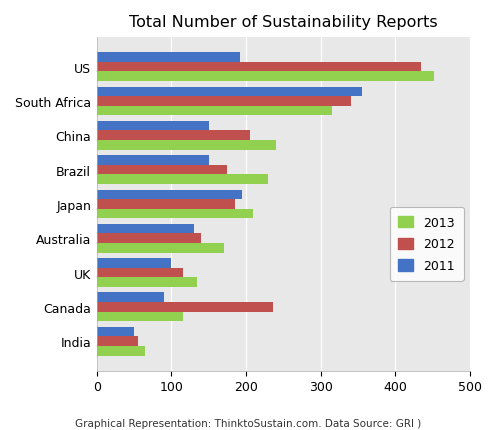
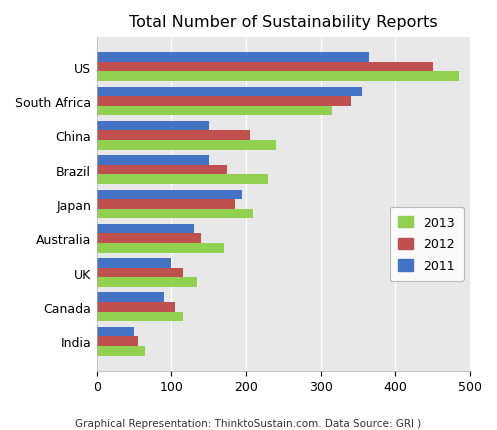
2011/US: 192 -> 365
2012/US: 434 -> 450
2013/US: 452 -> 485
2012/Canada: 236 -> 105
